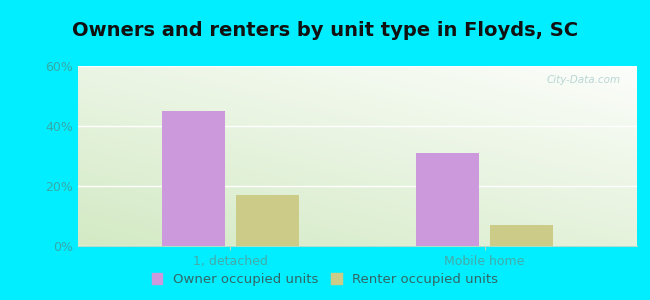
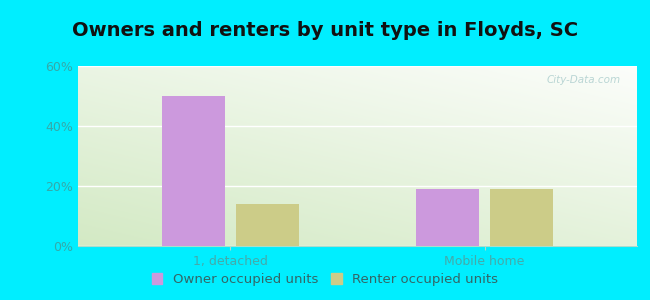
Owner occupied units/1, detached: 45% -> 50%
Renter occupied units/1, detached: 17% -> 14%
Owner occupied units/Mobile home: 31% -> 19%
Renter occupied units/Mobile home: 7% -> 19%
